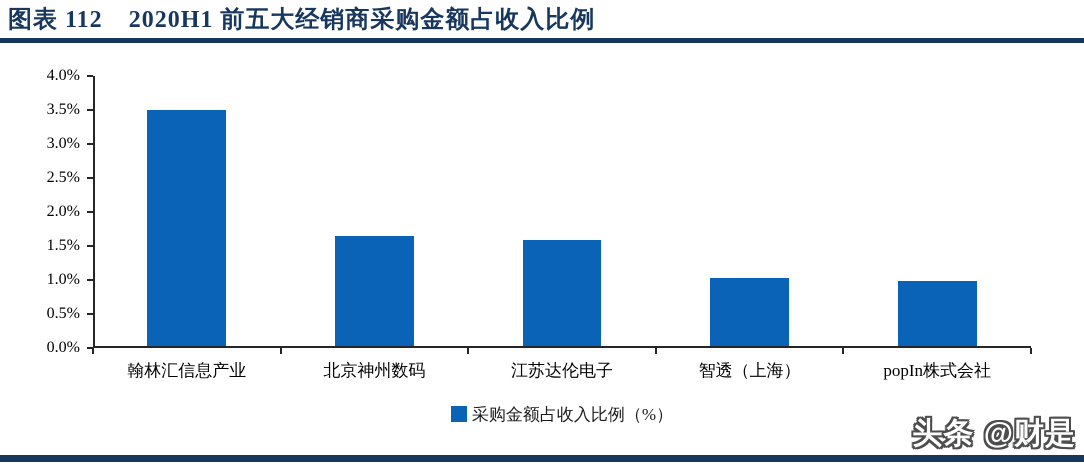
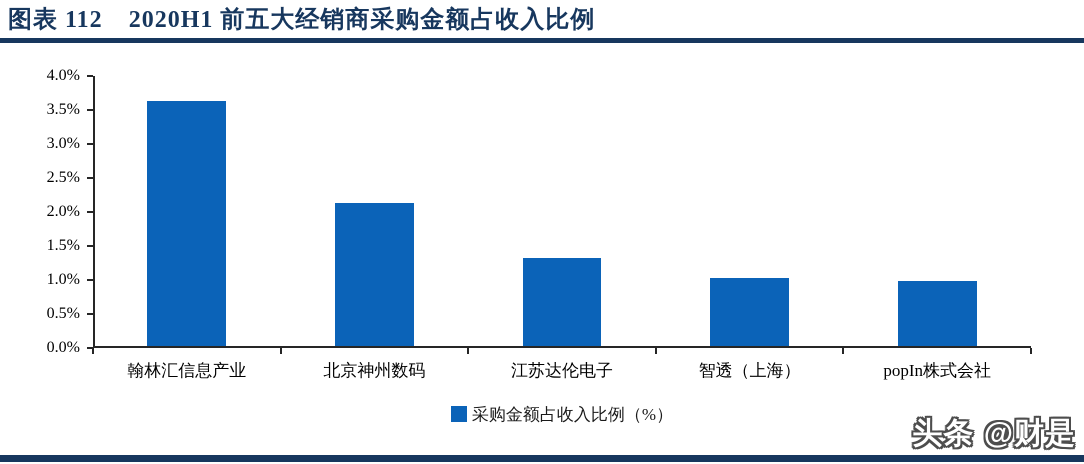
翰林汇信息产业: 3.5% -> 3.6%
北京神州数码: 1.6% -> 2.1%
江苏达伦电子: 1.6% -> 1.3%
